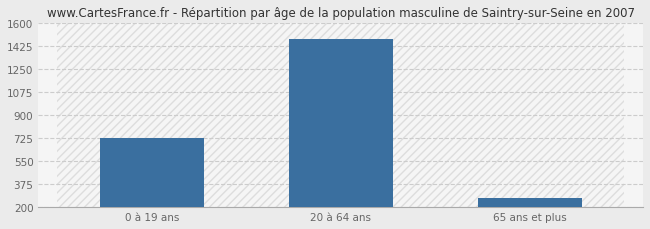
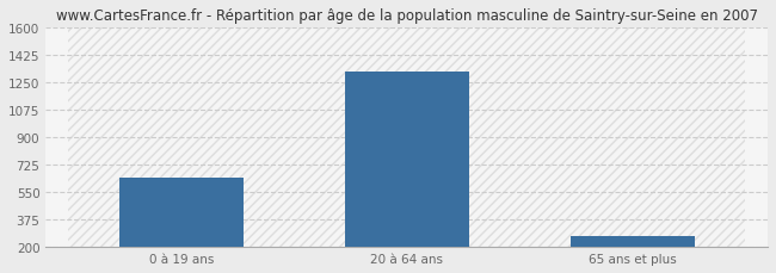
0 à 19 ans: 720 -> 640
20 à 64 ans: 1480 -> 1320
